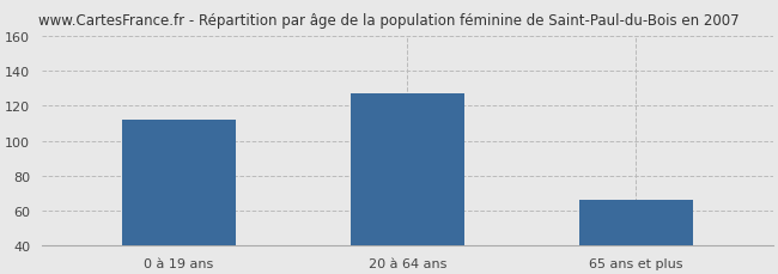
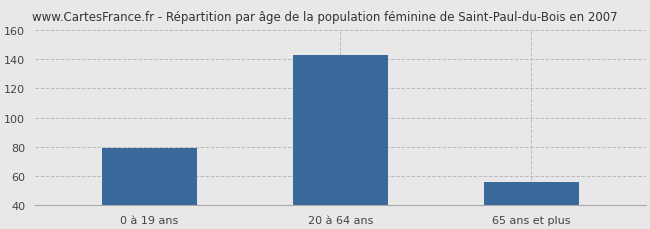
0 à 19 ans: 112 -> 79
20 à 64 ans: 127 -> 143
65 ans et plus: 66 -> 56
